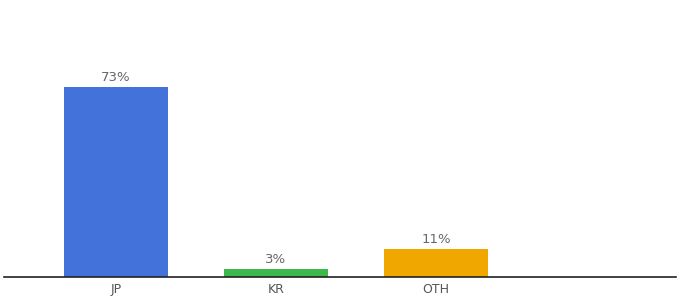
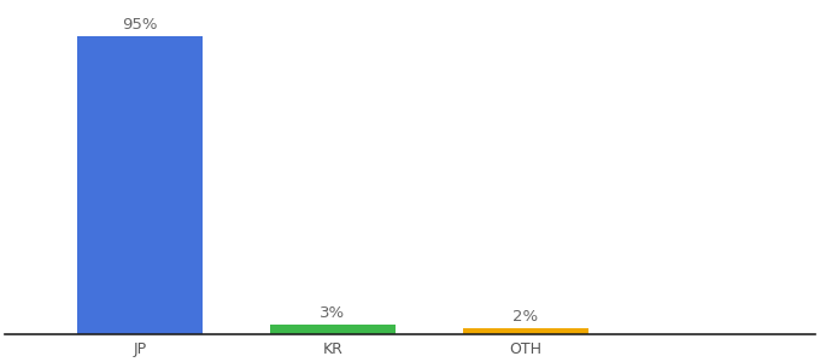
JP: 73% -> 95%
OTH: 11% -> 2%
